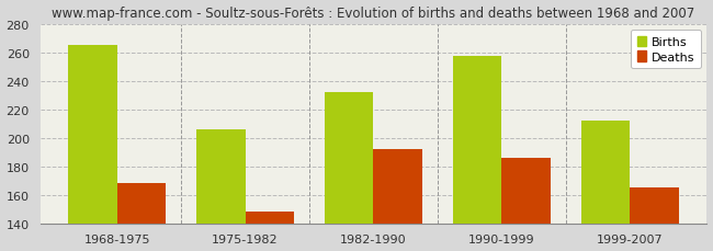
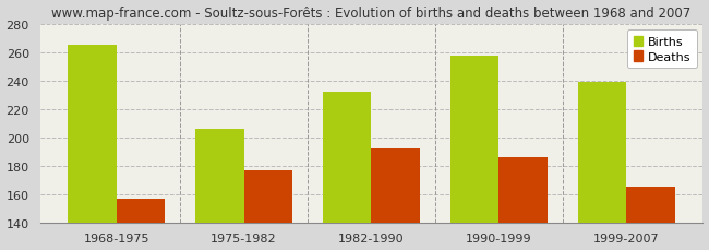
Deaths/1968-1975: 168 -> 157
Deaths/1975-1982: 148 -> 177
Births/1999-2007: 212 -> 239
